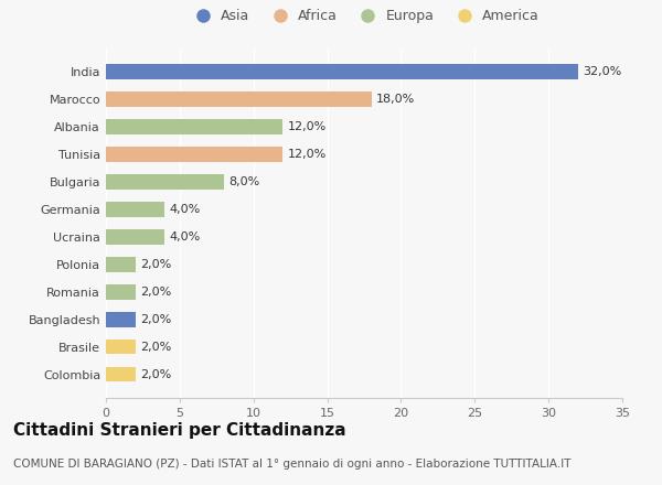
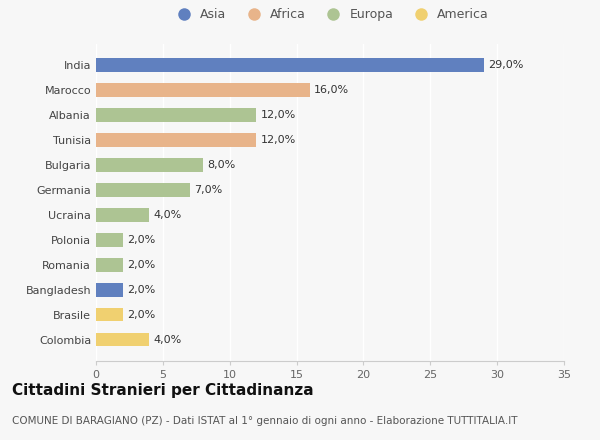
India: 32,0% -> 29,0%
Marocco: 18,0% -> 16,0%
Germania: 4,0% -> 7,0%
Colombia: 2,0% -> 4,0%
